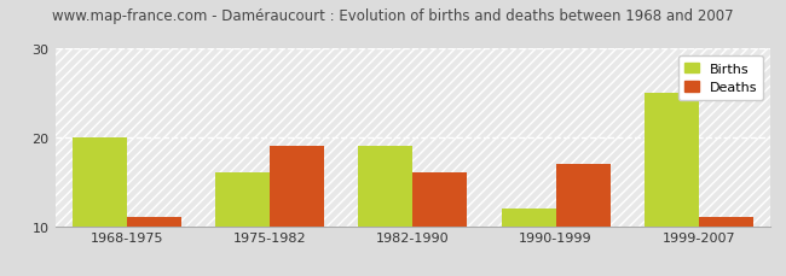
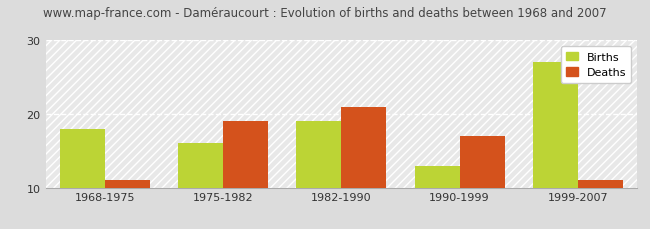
Births/1968-1975: 20 -> 18
Deaths/1982-1990: 16 -> 21
Births/1990-1999: 12 -> 13
Births/1999-2007: 25 -> 27
